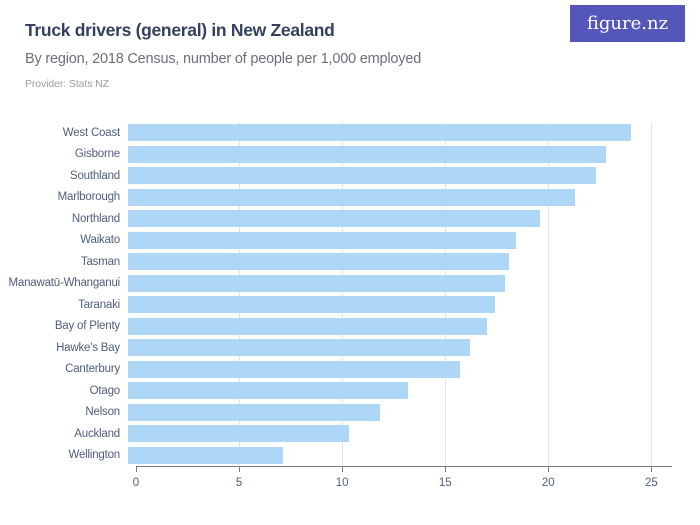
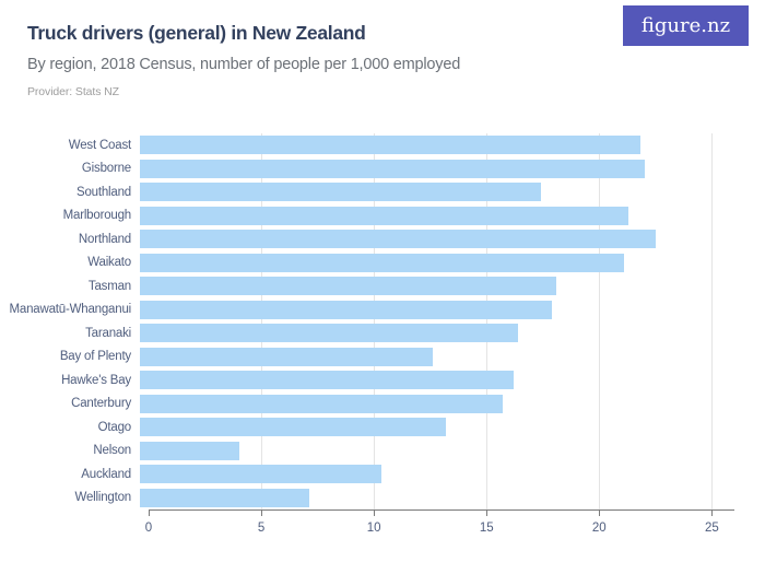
West Coast: 24.4 -> 22.2
Gisborne: 23.2 -> 22.4
Southland: 22.7 -> 17.8
Northland: 20.0 -> 22.9
Waikato: 18.8 -> 21.5
Taranaki: 17.8 -> 16.8
Bay of Plenty: 17.4 -> 13.0
Nelson: 12.2 -> 4.4
